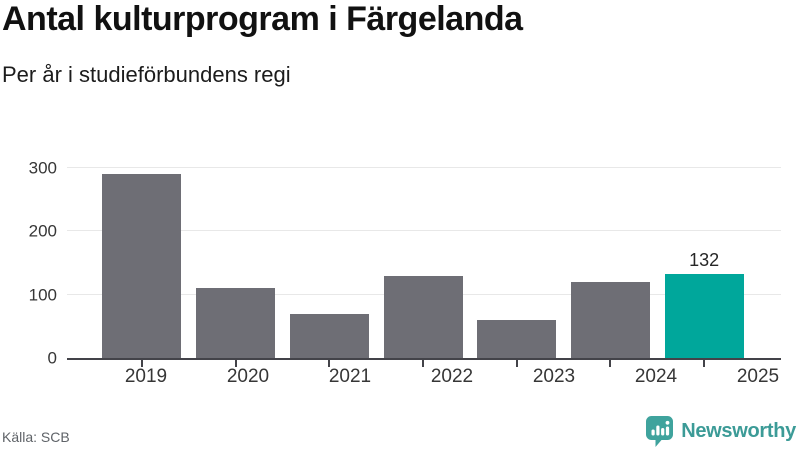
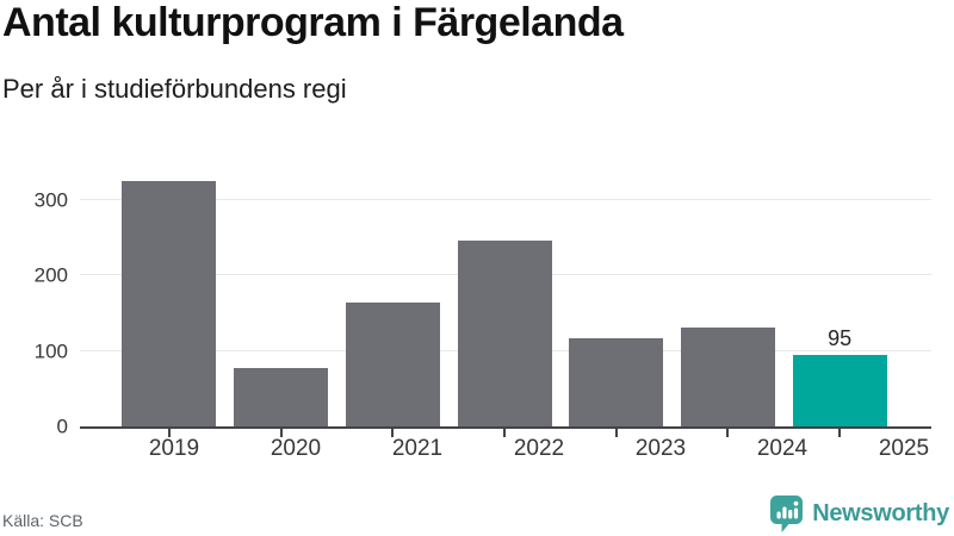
2019: 290 -> 320
2020: 110 -> 80
2021: 70 -> 160
2022: 130 -> 250
2023: 60 -> 120
2024: 120 -> 130
2025: 132 -> 95
